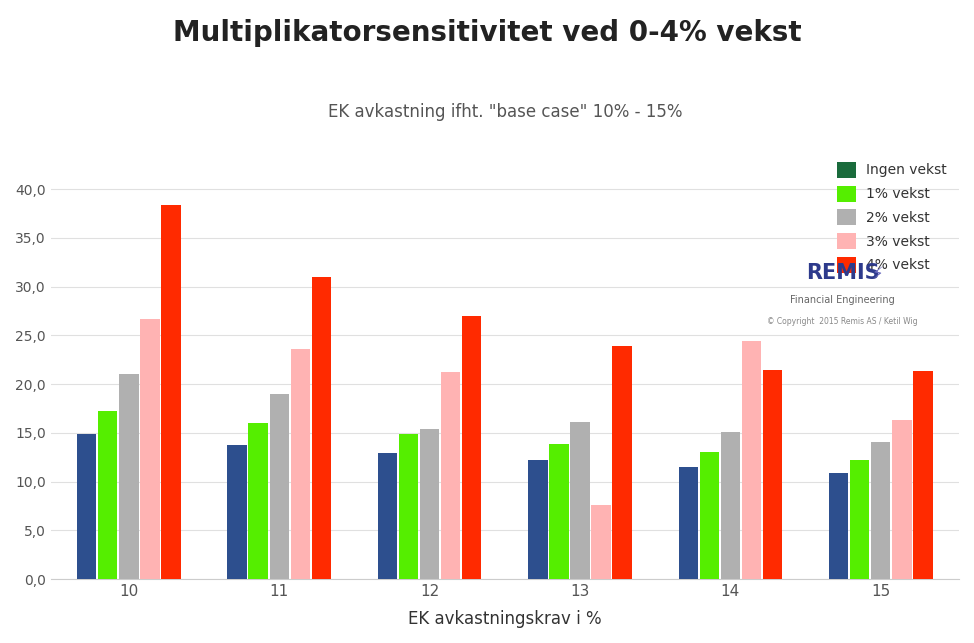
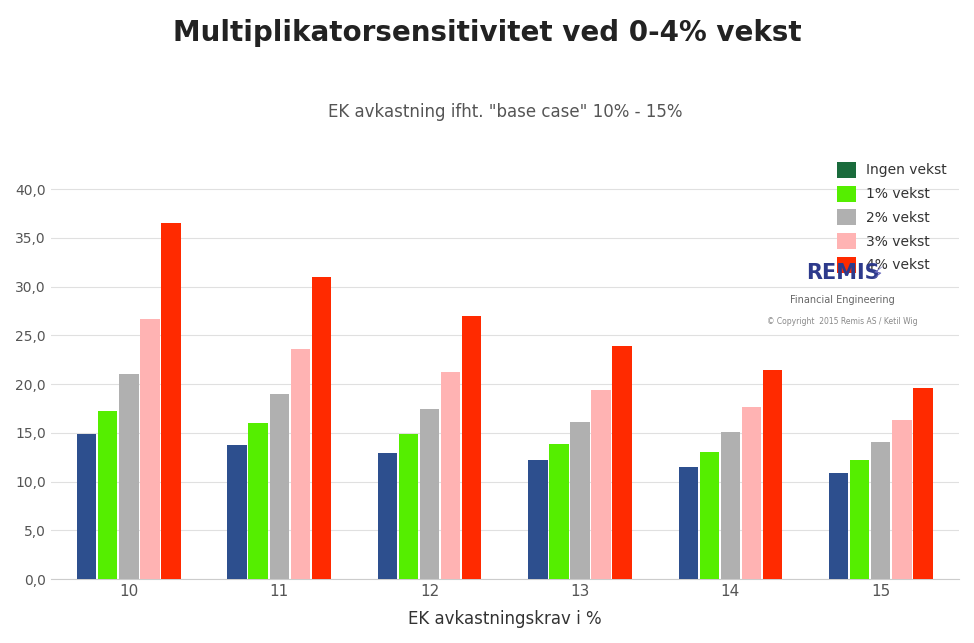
4% vekst/10: 38,4 -> 36,5
2% vekst/12: 15,4 -> 17,5
3% vekst/13: 7,6 -> 19,4
3% vekst/14: 24,4 -> 17,7
4% vekst/15: 21,4 -> 19,6
